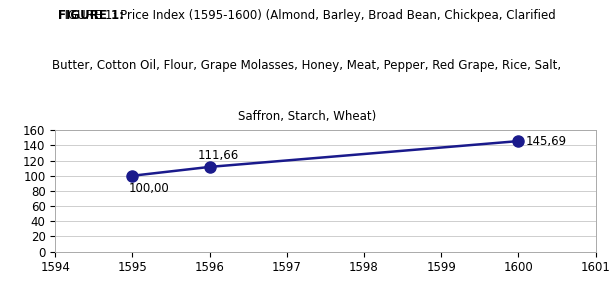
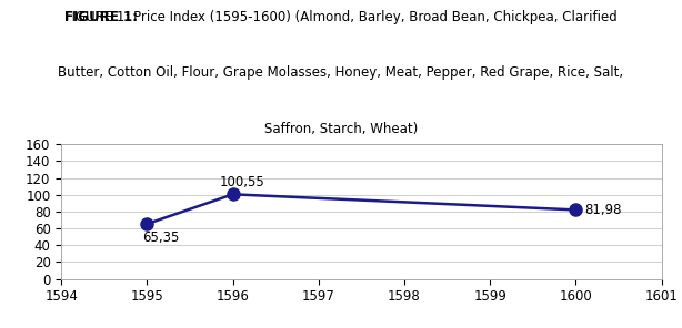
1595: 100,00 -> 65,35
1596: 111,66 -> 100,55
1600: 145,69 -> 81,98
